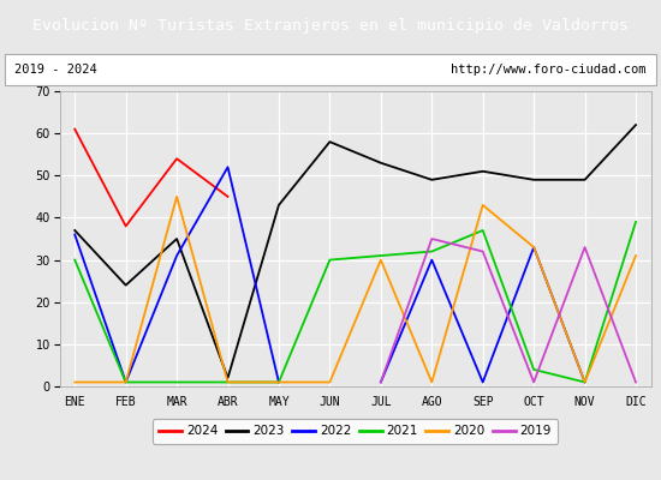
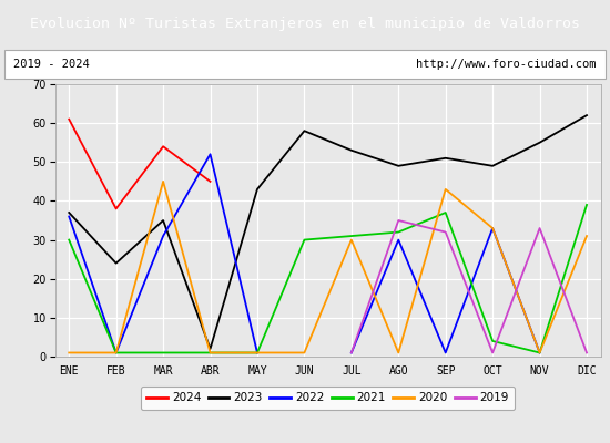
2023/NOV: 49 -> 55
